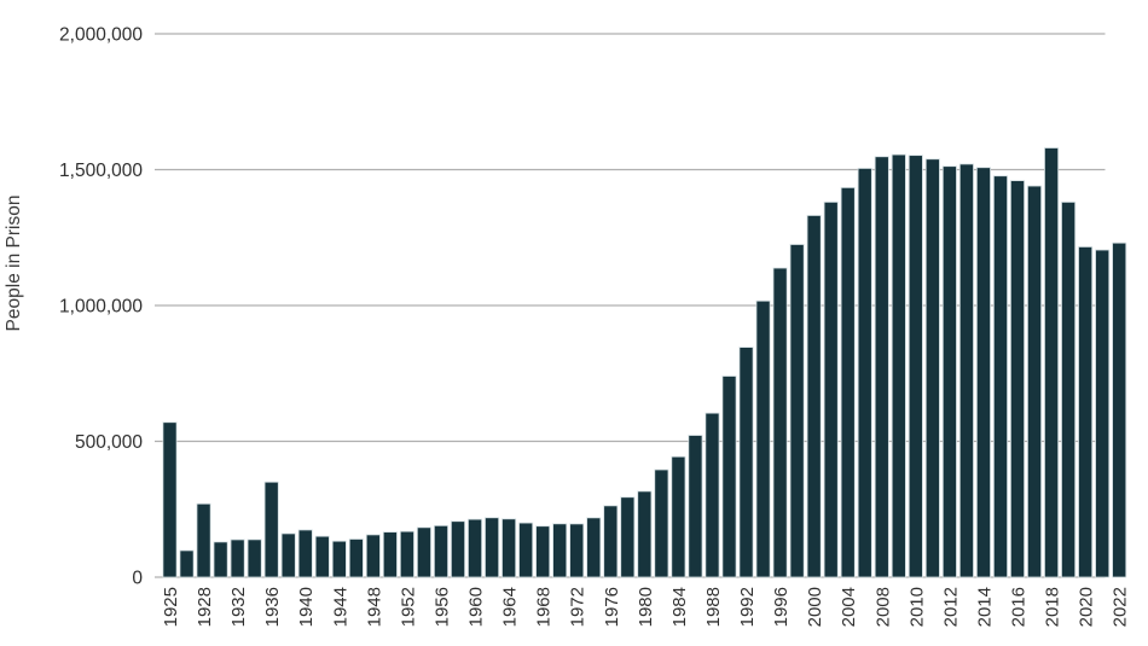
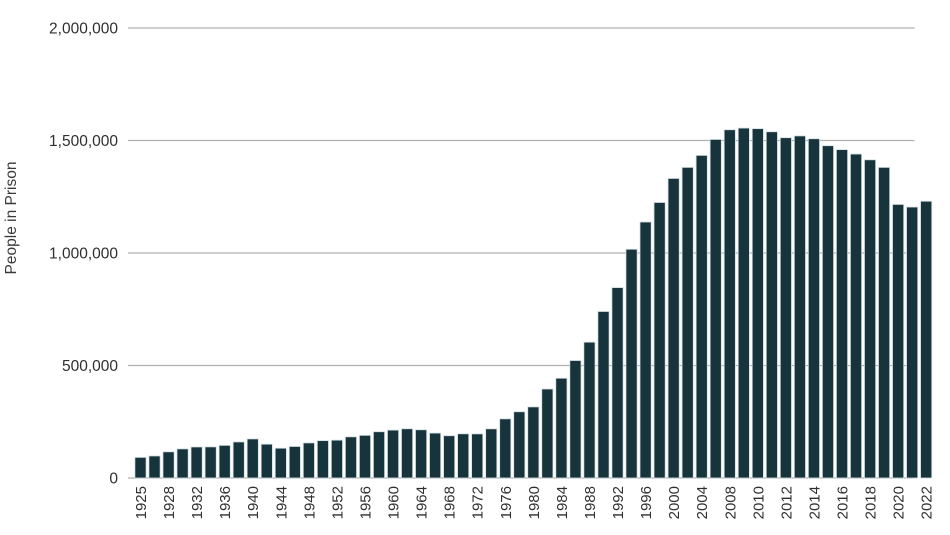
1925: 570000 -> 90000
1928: 270000 -> 120000
1936: 350000 -> 150000
2018: 1580000 -> 1410000
